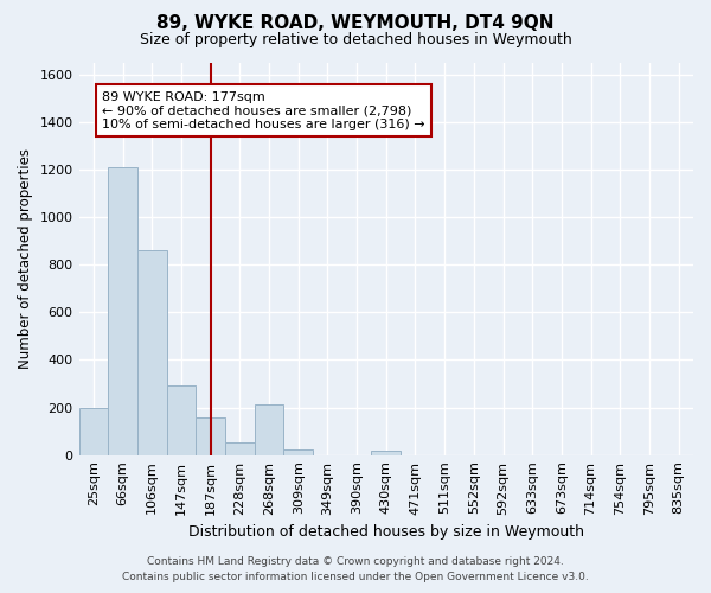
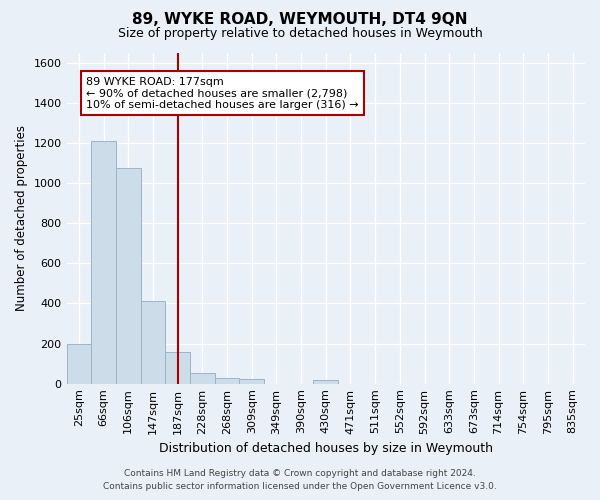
106sqm: 860 -> 1075
147sqm: 290 -> 410
268sqm: 215 -> 30
